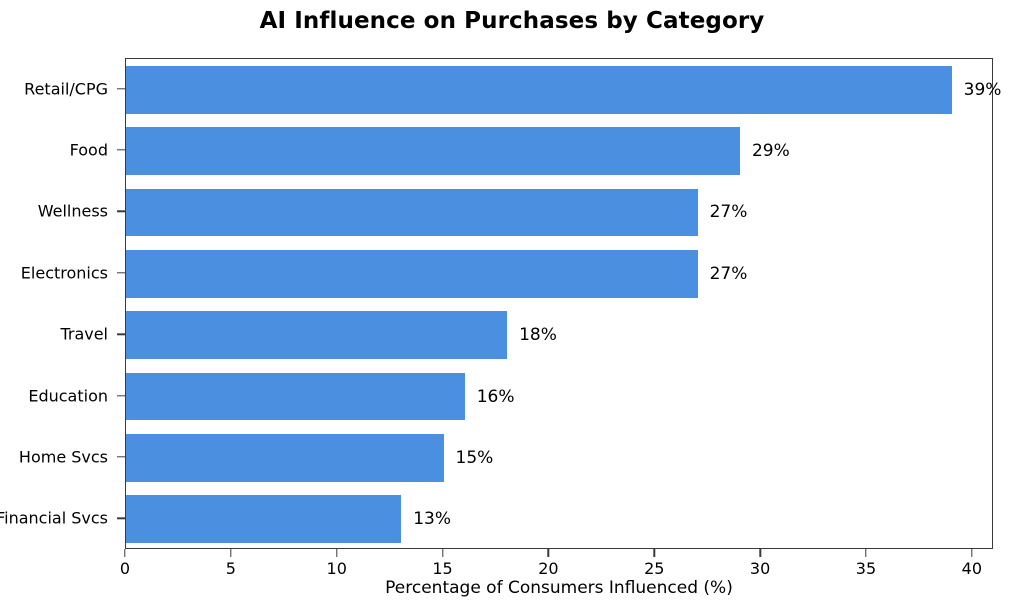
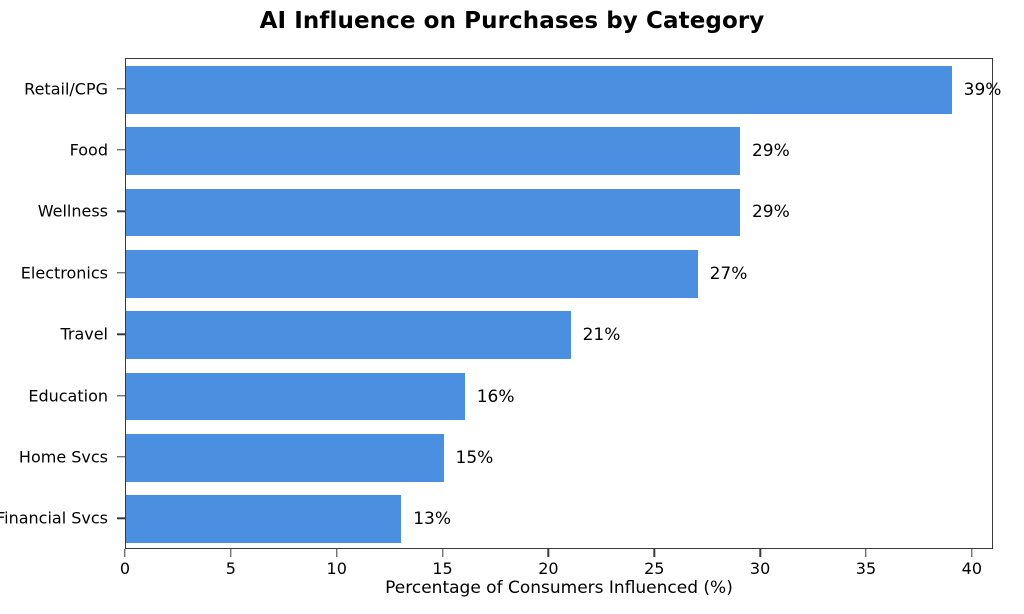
Wellness: 27% -> 29%
Travel: 18% -> 21%
